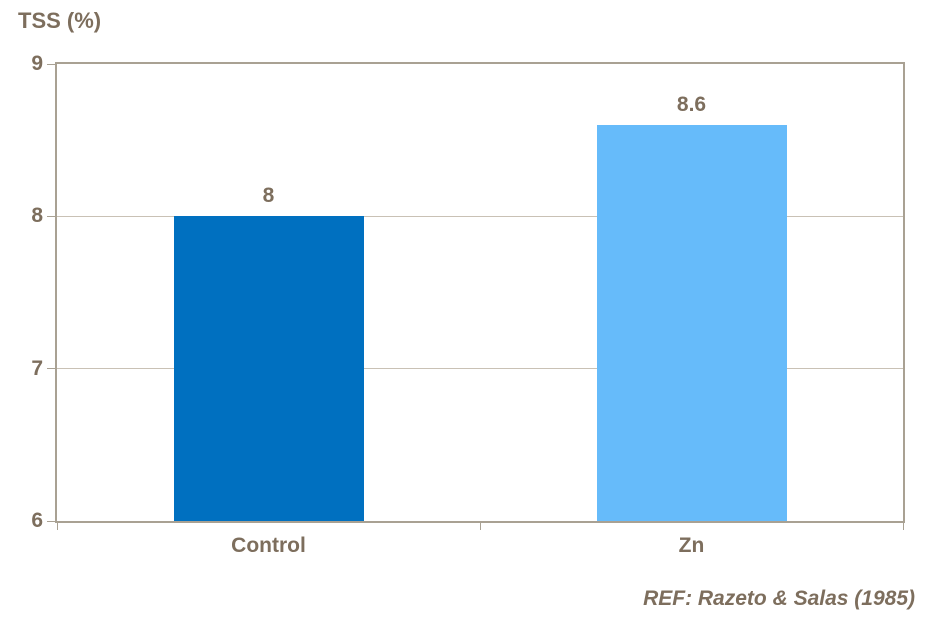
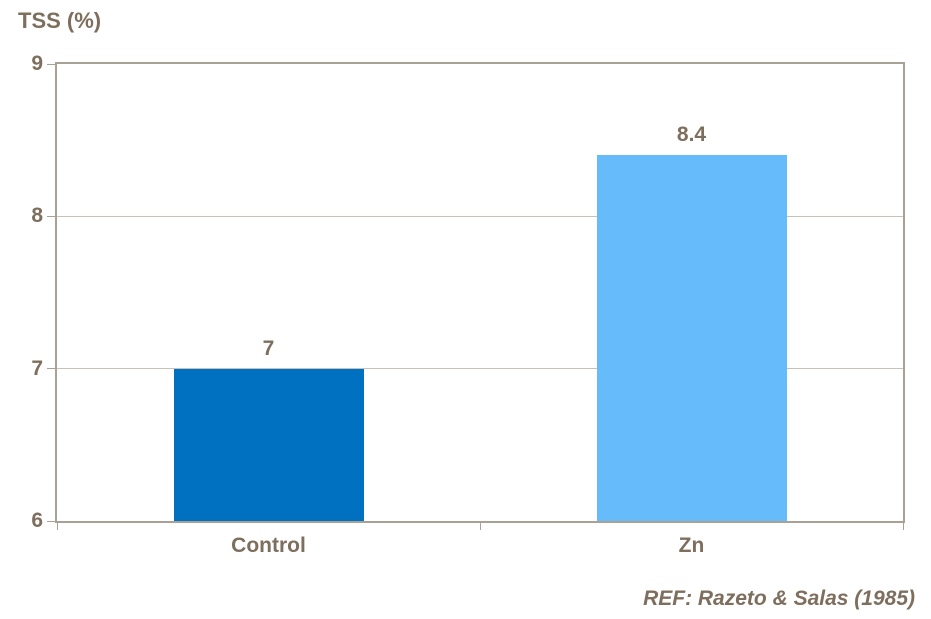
Control: 8 -> 7
Zn: 8.6 -> 8.4
